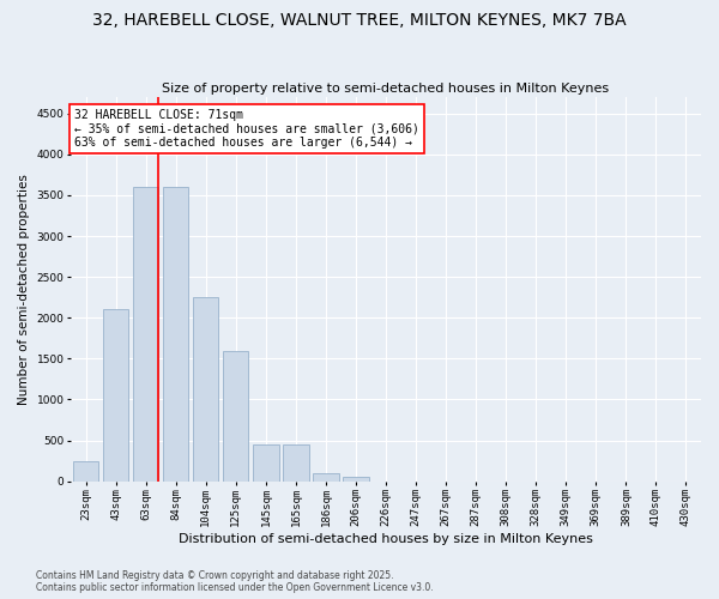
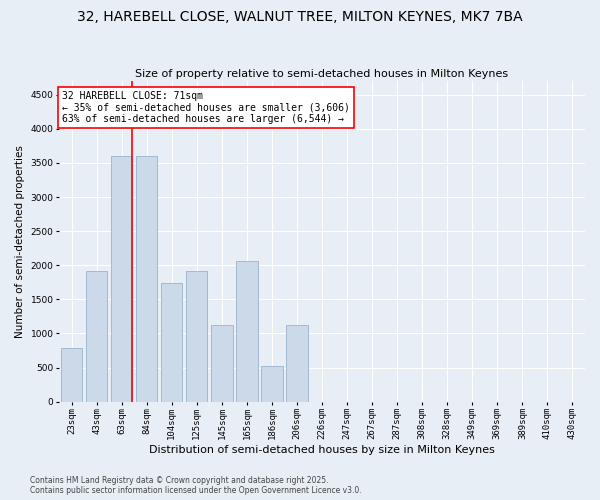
23sqm: 250 -> 780
43sqm: 2100 -> 1920
104sqm: 2250 -> 1740
125sqm: 1600 -> 1920
145sqm: 450 -> 1120
165sqm: 450 -> 2060
186sqm: 100 -> 520
206sqm: 60 -> 1120
